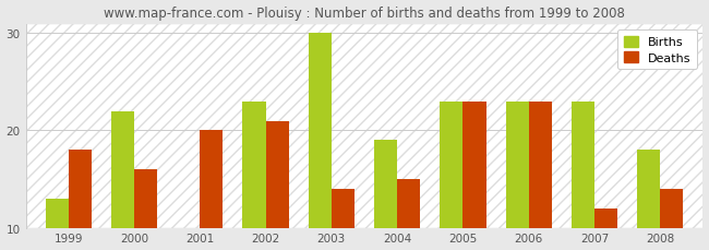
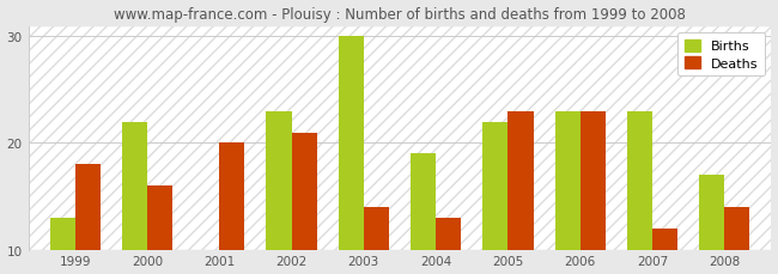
Deaths/2004: 15 -> 13
Births/2005: 23 -> 22
Births/2008: 18 -> 17
